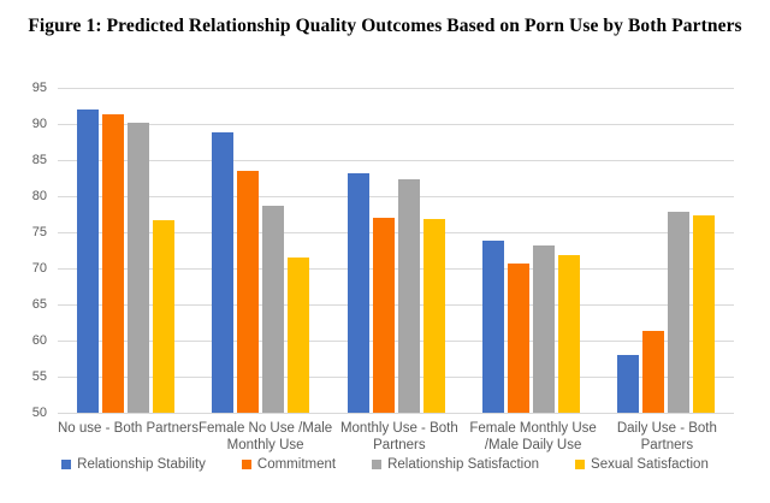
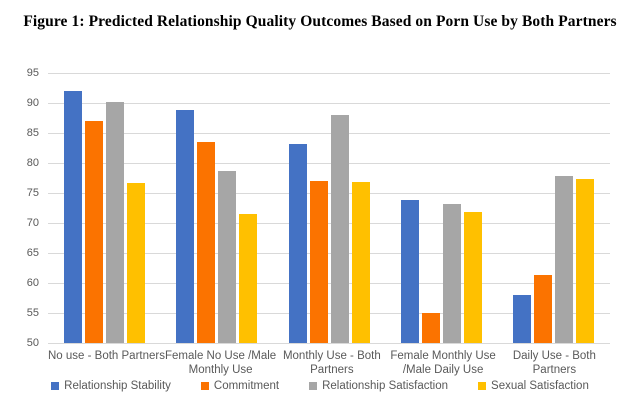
Commitment/No use - Both Partners: 91 -> 87
Relationship Satisfaction/Monthly Use - Both Partners: 82 -> 88
Commitment/Female Monthly Use /Male Daily Use: 71 -> 55
